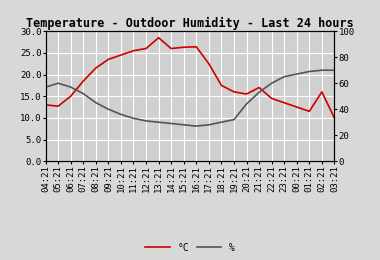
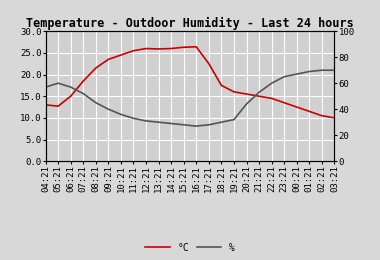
°C/13:21: 28.5 -> 25.9
°C/21:21: 17.0 -> 15.0
°C/02:21: 16.0 -> 10.5
